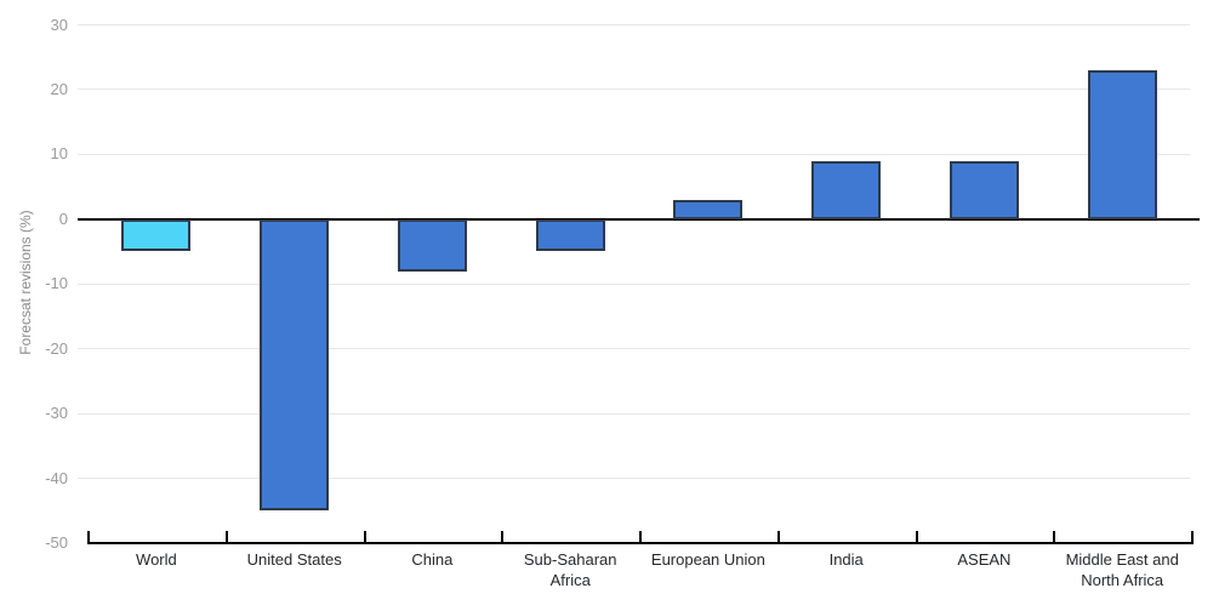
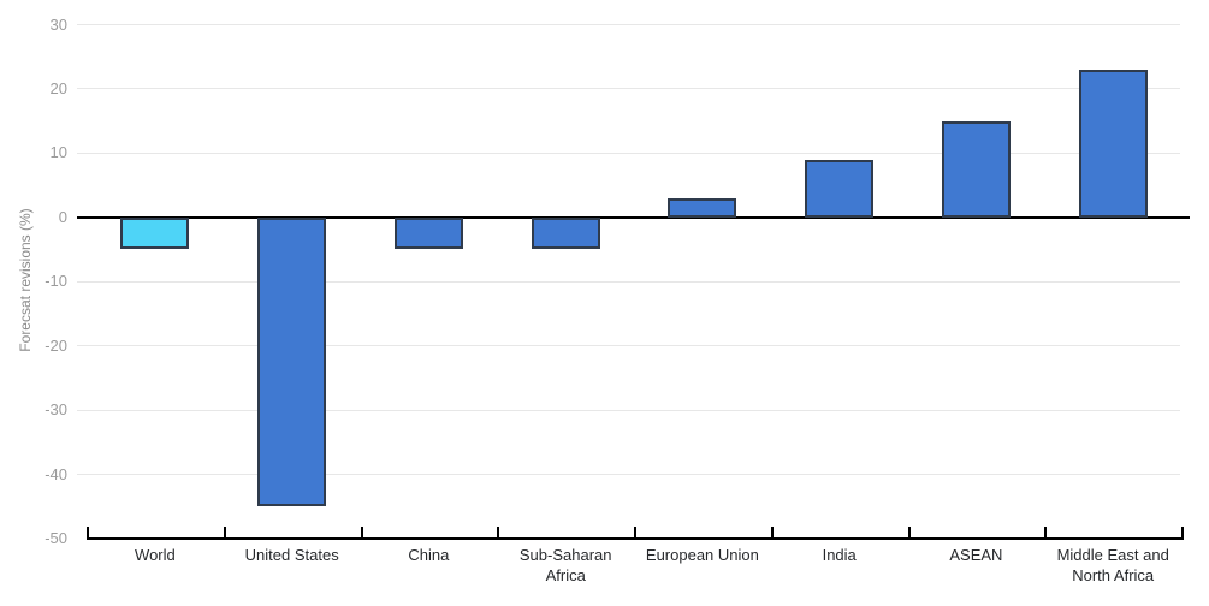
China: -8 -> -5
ASEAN: 9 -> 15
